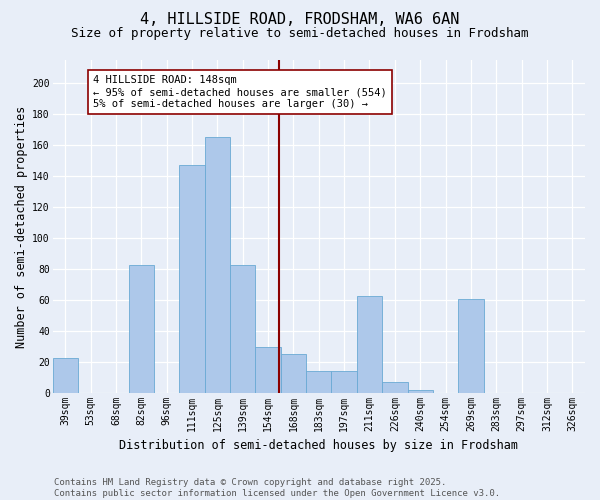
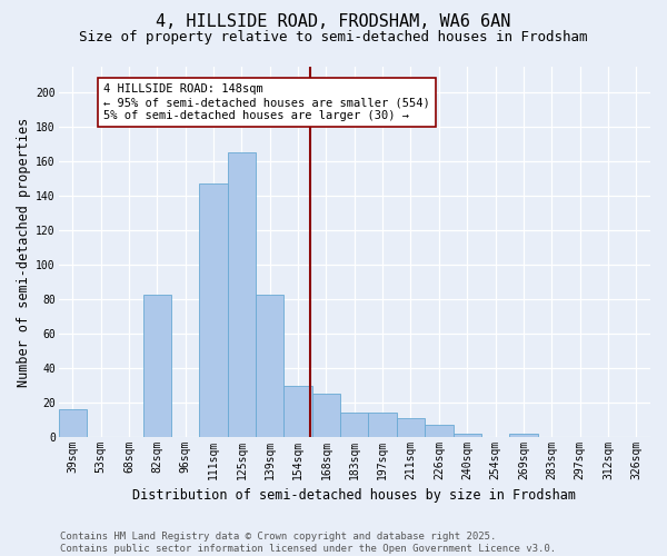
39sqm: 23 -> 16
211sqm: 63 -> 11
269sqm: 61 -> 2
